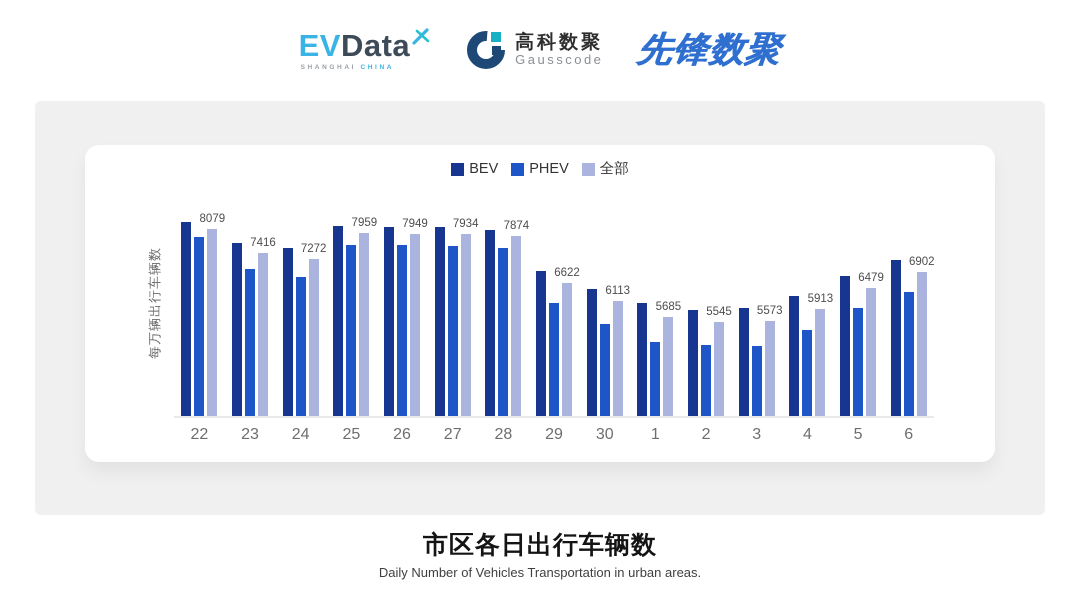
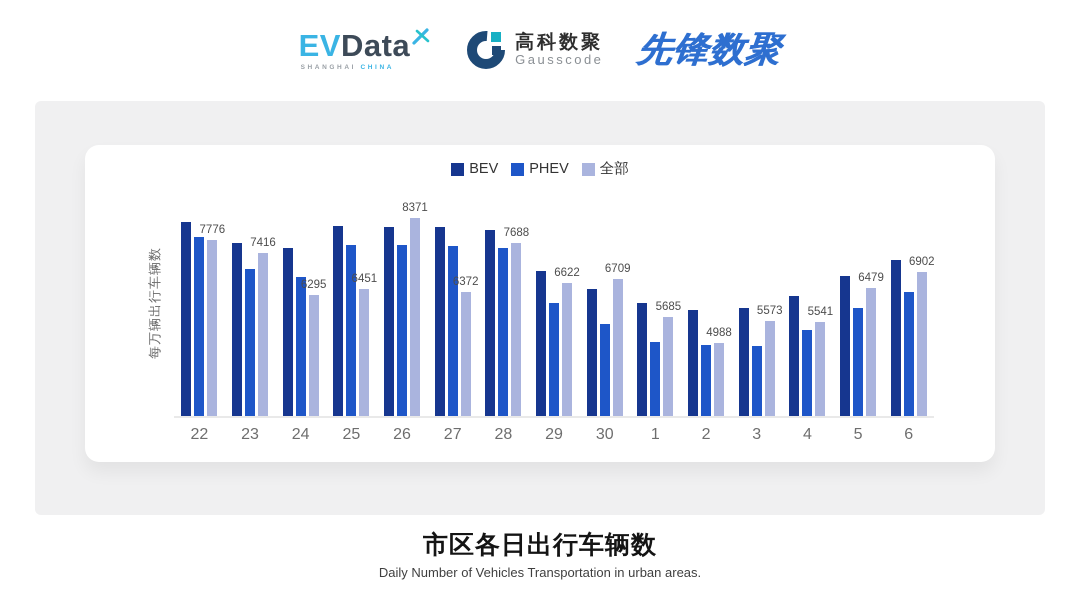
全部/22: 8079 -> 7776
全部/24: 7272 -> 6295
全部/25: 7959 -> 6451
全部/26: 7949 -> 8371
全部/27: 7934 -> 6372
全部/28: 7874 -> 7688
全部/30: 6113 -> 6709
全部/2: 5545 -> 4988
全部/4: 5913 -> 5541
